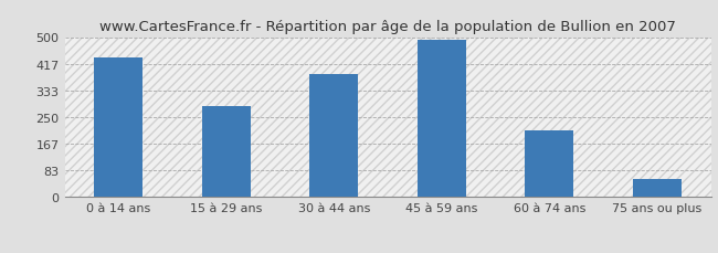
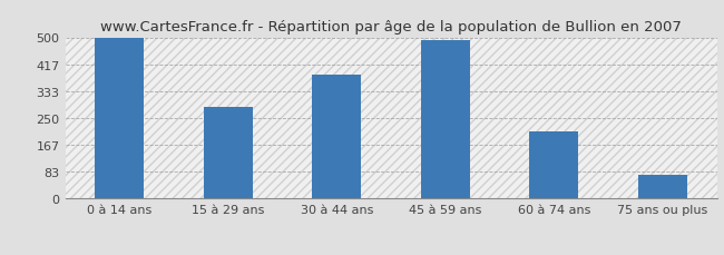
0 à 14 ans: 435 -> 497
75 ans ou plus: 55 -> 75
